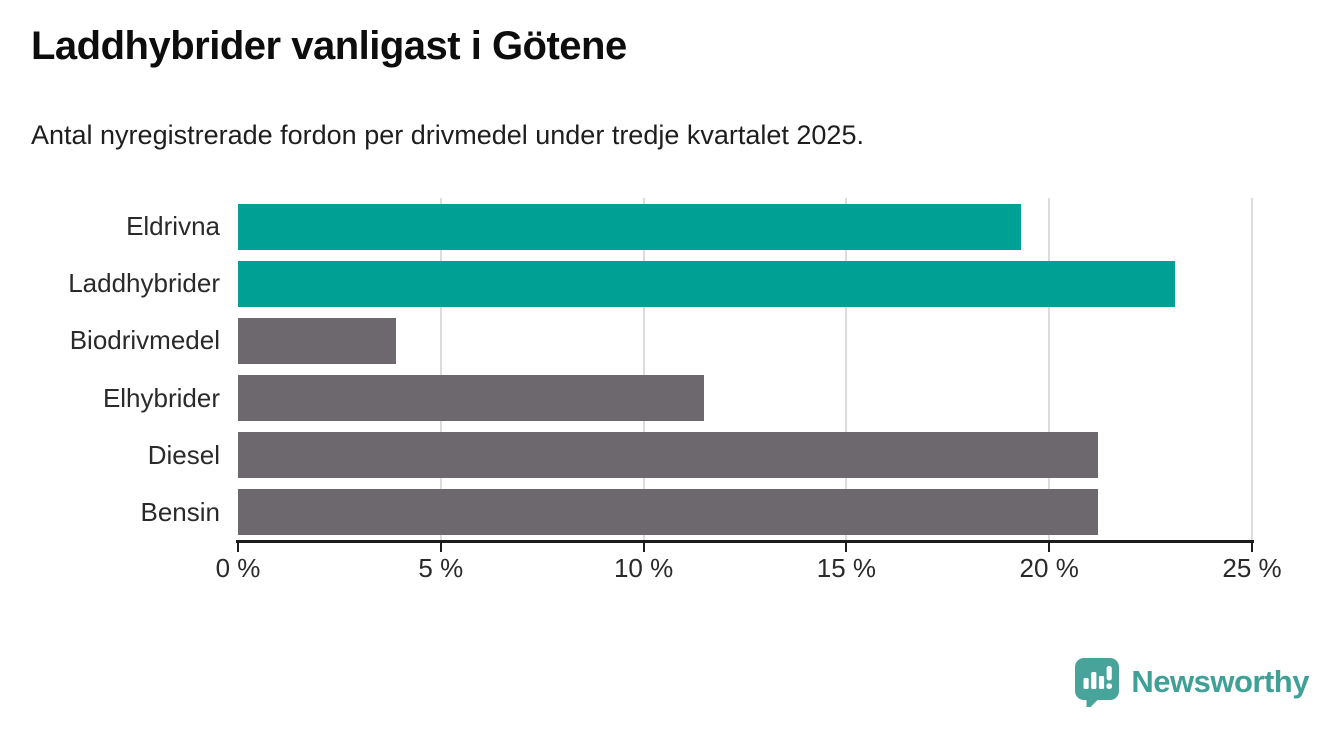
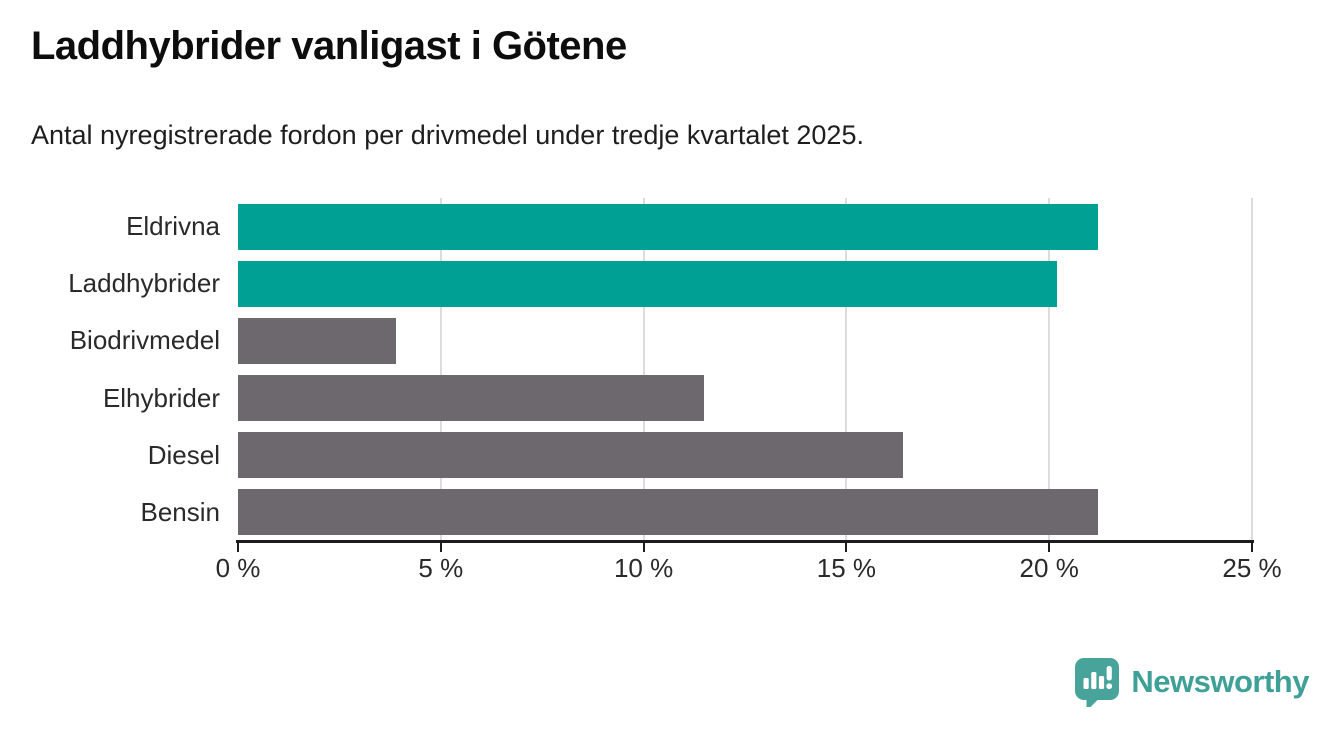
Eldrivna: 19.3% -> 21.2%
Laddhybrider: 23.1% -> 20.2%
Diesel: 21.2% -> 16.4%
